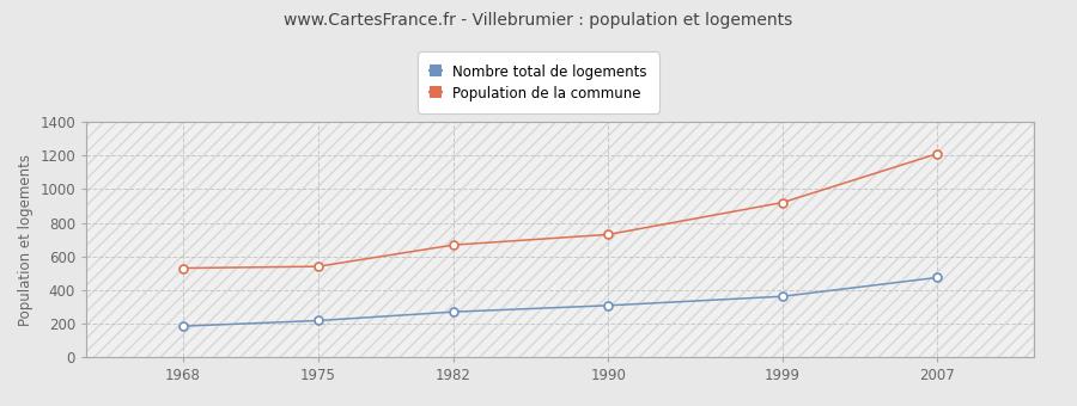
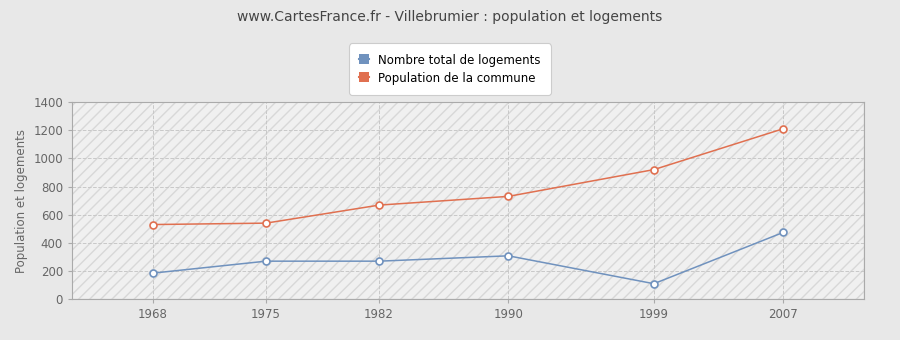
Nombre total de logements/1975: 220 -> 270
Nombre total de logements/1999: 360 -> 110
